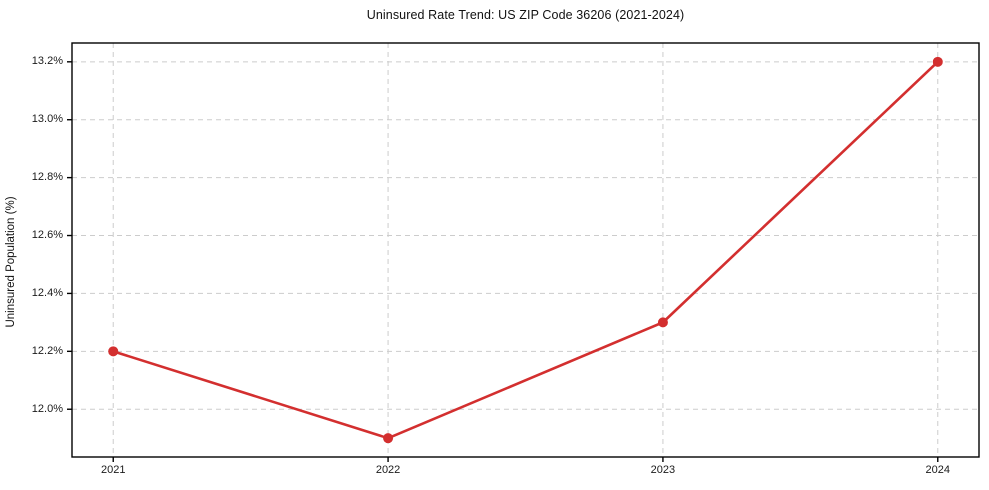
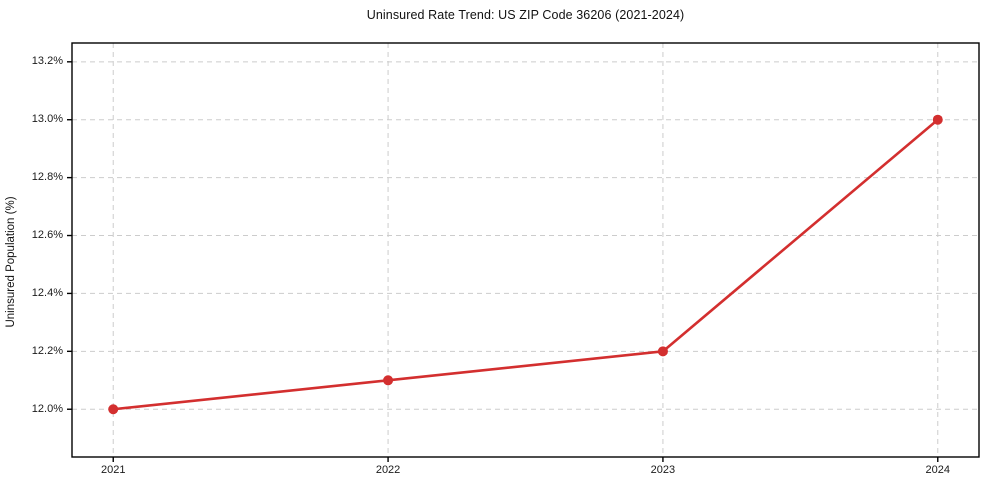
2021: 12.2% -> 12.0%
2022: 11.9% -> 12.1%
2023: 12.3% -> 12.2%
2024: 13.2% -> 13.0%
